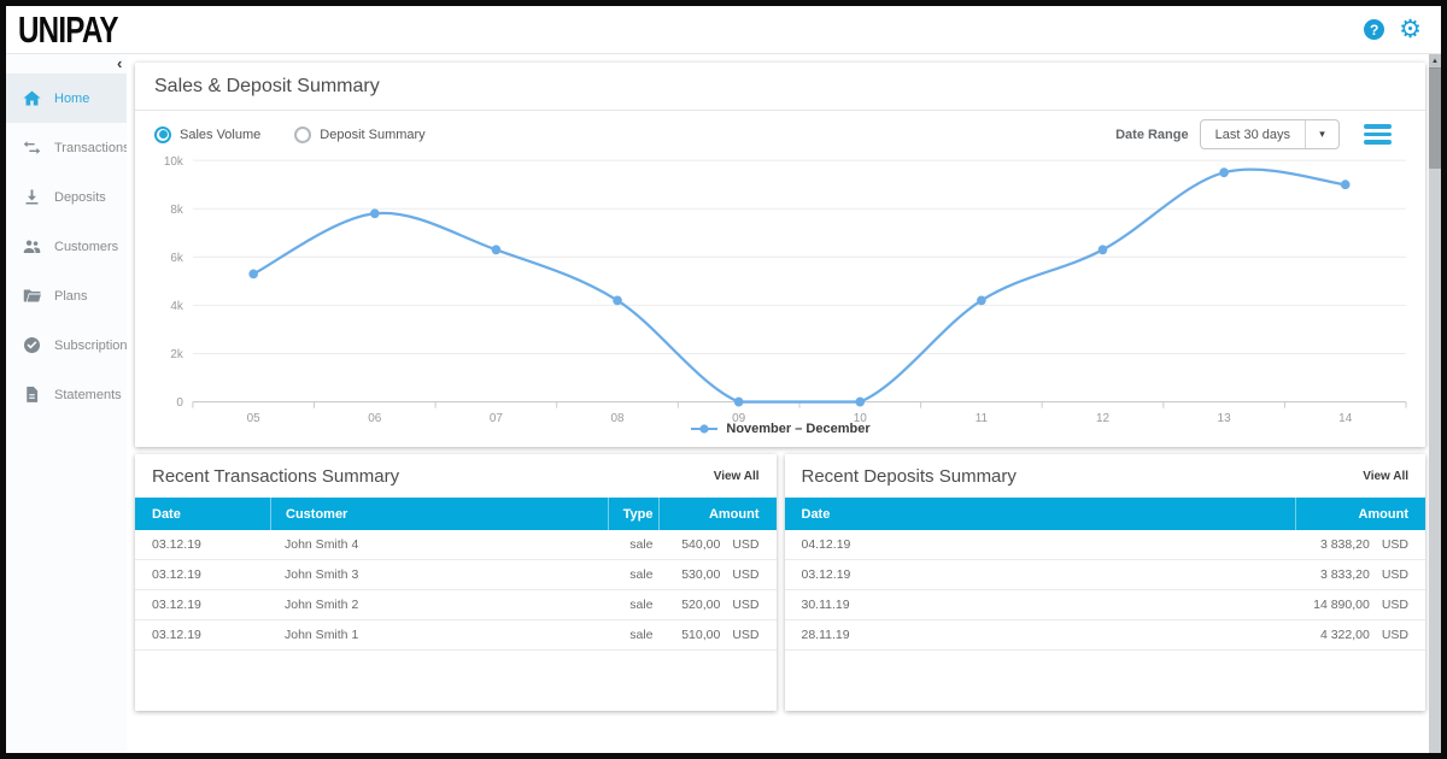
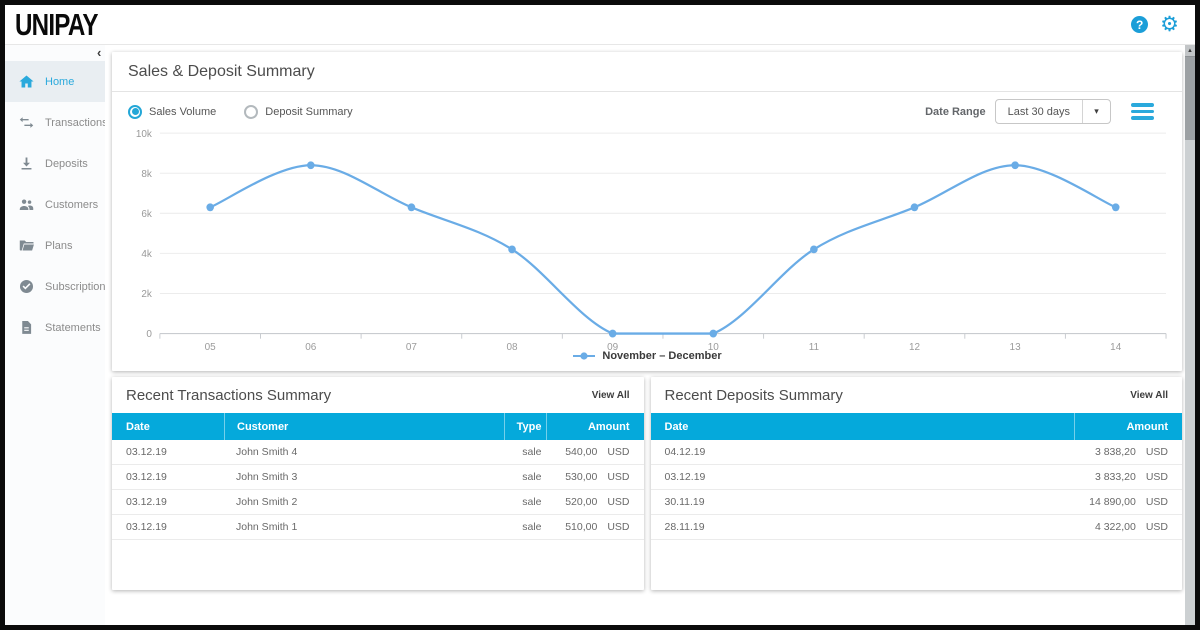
05: 5.3k -> 6.3k
06: 7.8k -> 8.4k
13: 9.5k -> 8.4k
14: 9.0k -> 6.3k
